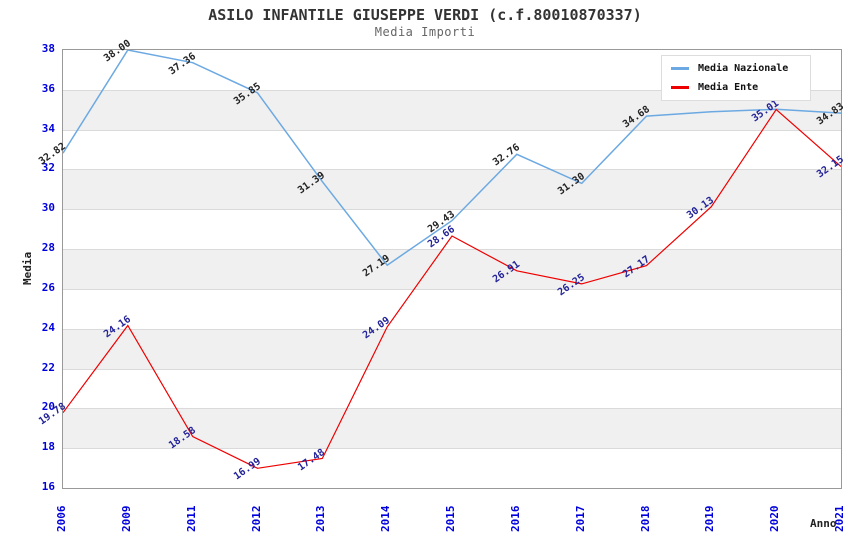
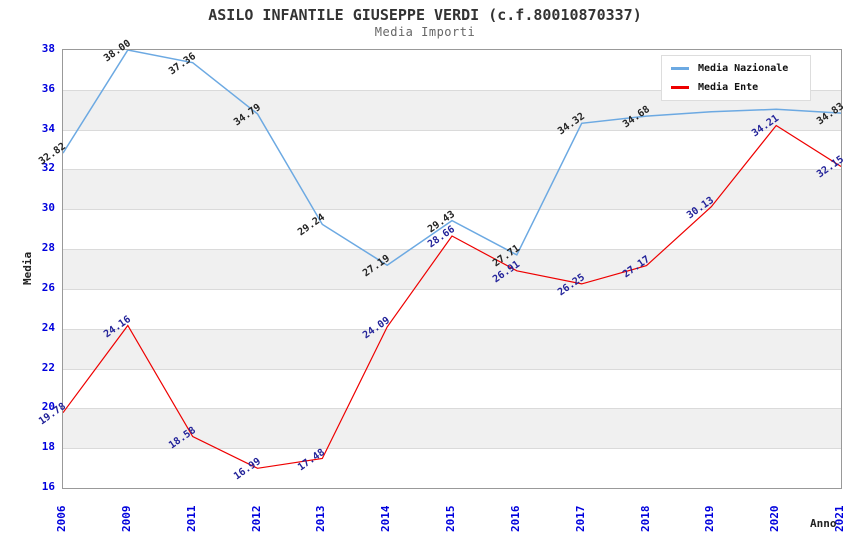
Media Nazionale/2012: 35.85 -> 34.79
Media Nazionale/2013: 31.39 -> 29.24
Media Nazionale/2016: 32.76 -> 27.71
Media Nazionale/2017: 31.30 -> 34.32
Media Ente/2020: 35.01 -> 34.21
